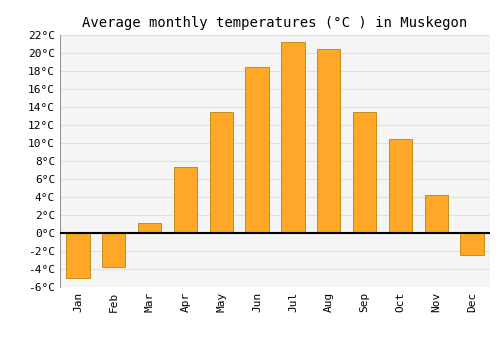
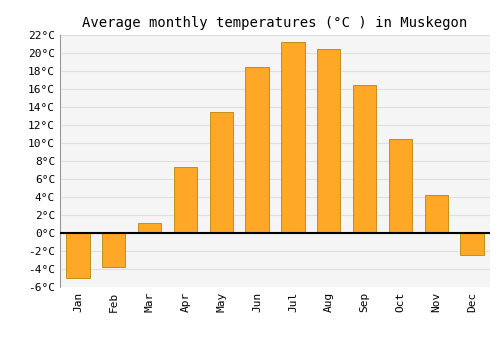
Sep: 13.4°C -> 16.5°C
